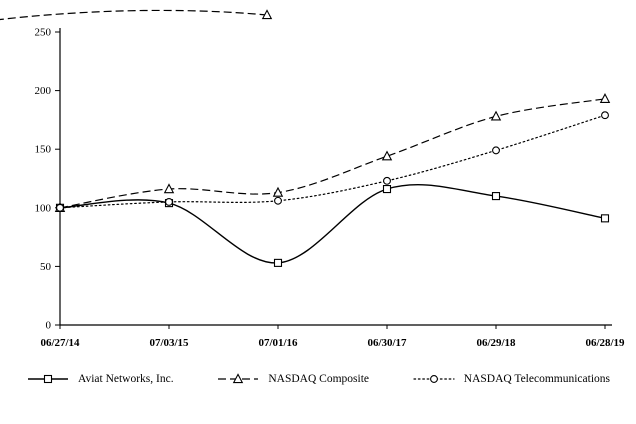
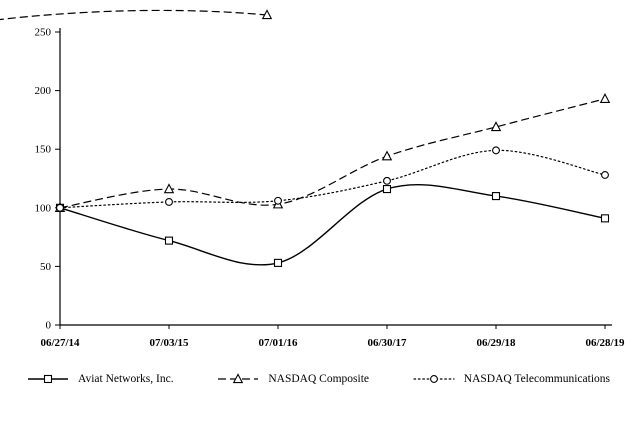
Aviat Networks, Inc./07/03/15: 104 -> 72
NASDAQ Composite/07/01/16: 113 -> 103
NASDAQ Composite/06/29/18: 178 -> 169
NASDAQ Telecommunications/06/28/19: 179 -> 128
